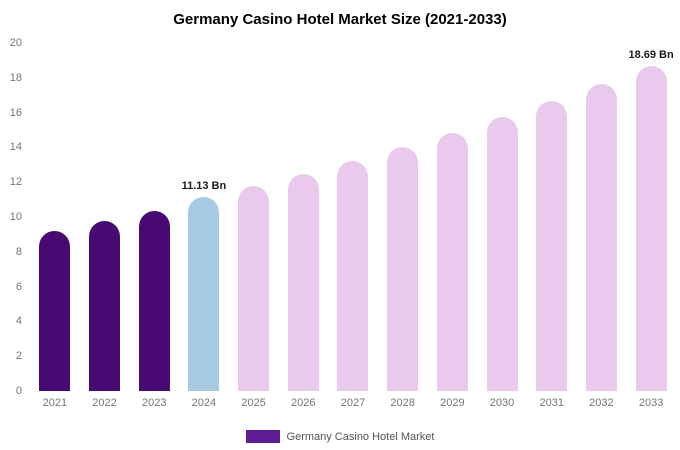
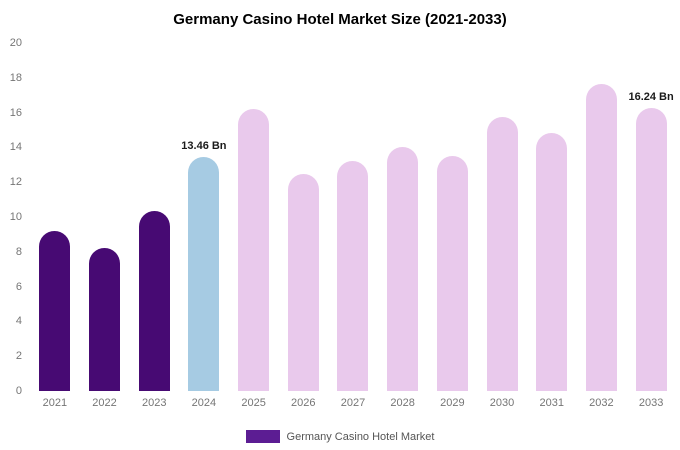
2022: 9.8 -> 8.2
2024: 11.13 -> 13.46
2025: 11.8 -> 16.2
2029: 14.8 -> 13.5
2031: 16.6 -> 14.8
2033: 18.69 -> 16.24
